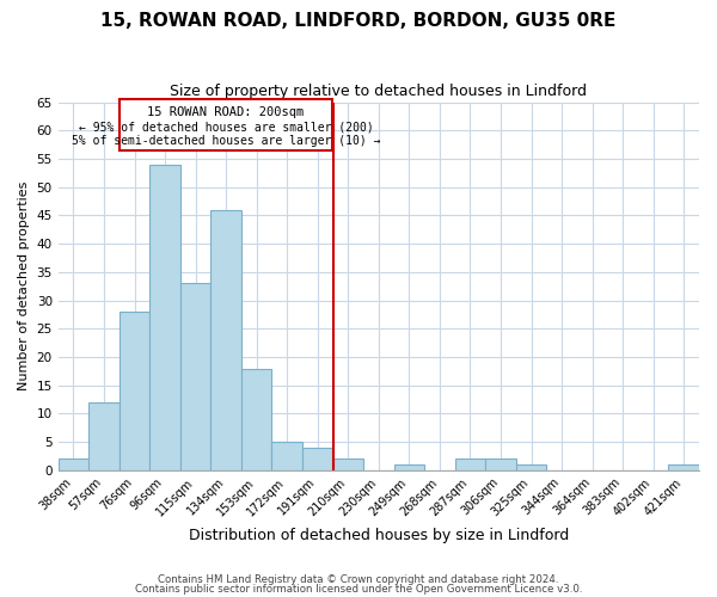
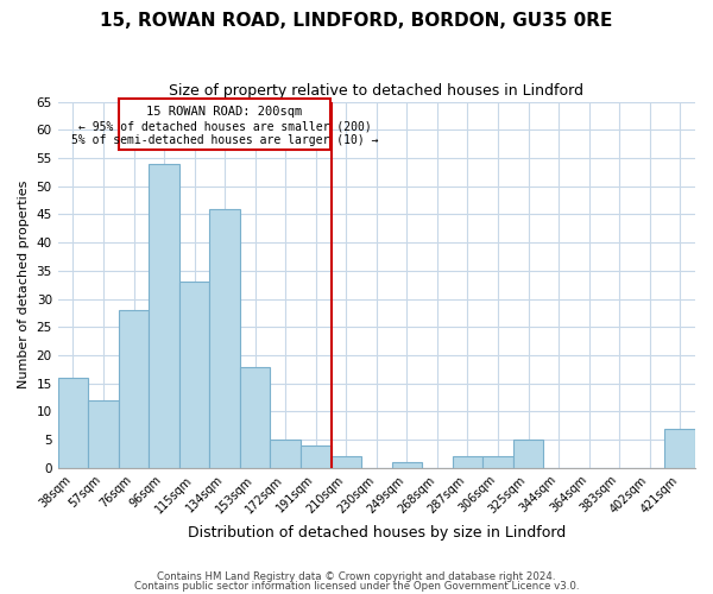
38sqm: 2 -> 16
325sqm: 1 -> 5
421sqm: 1 -> 7
